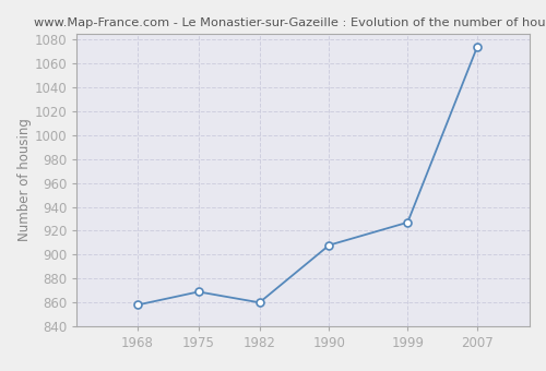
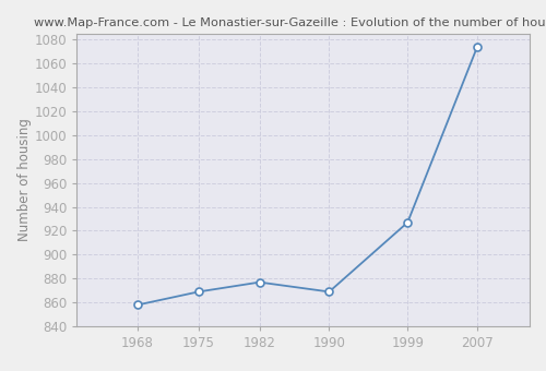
1982: 860 -> 877
1990: 908 -> 869
